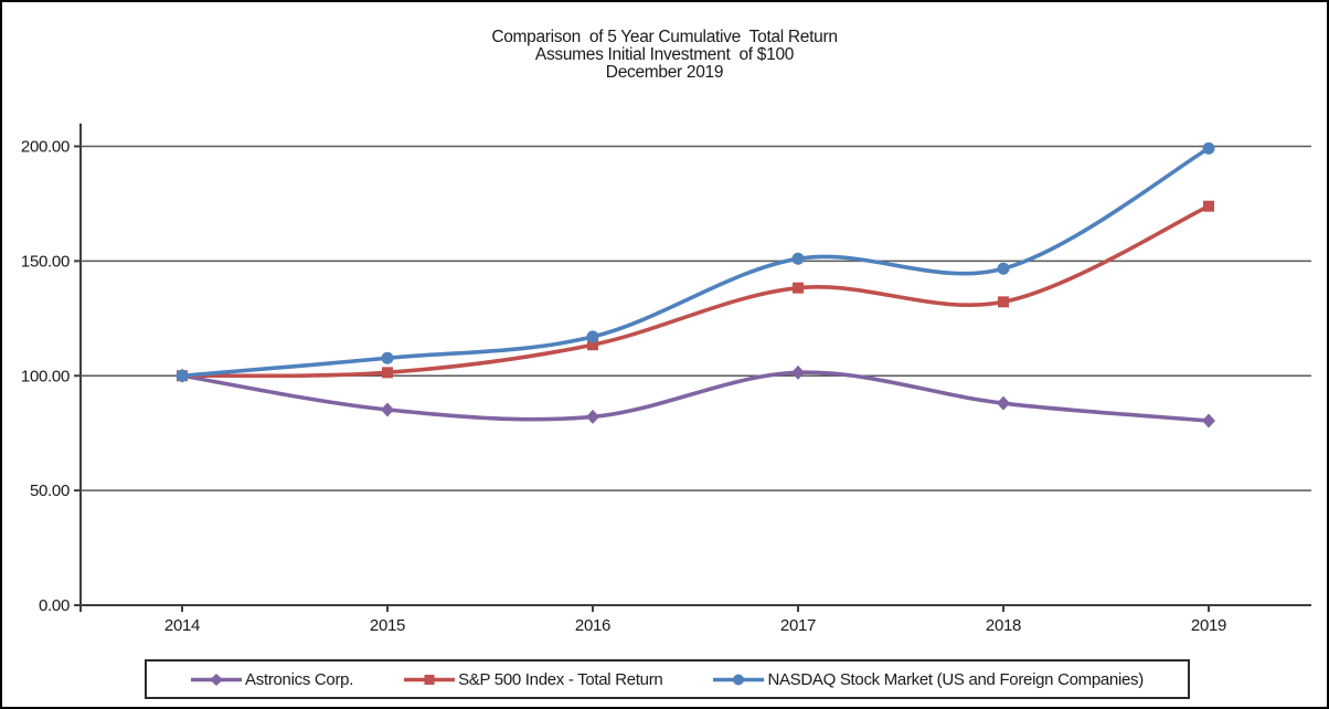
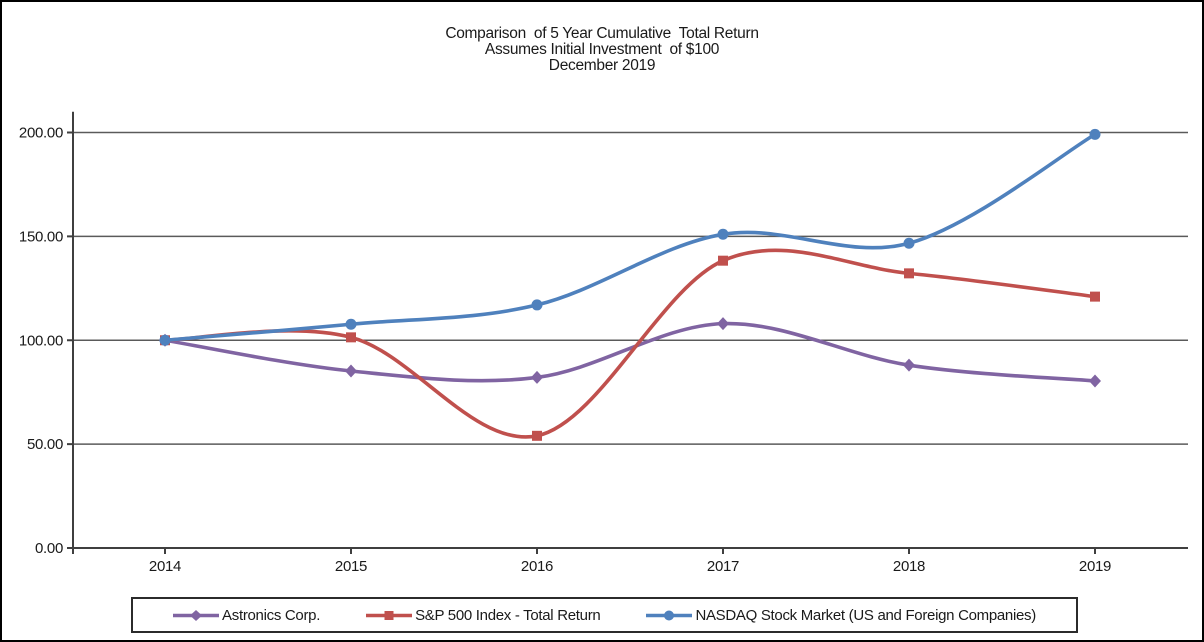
S&P 500 Index - Total Return/2016: 114 -> 54
Astronics Corp./2017: 101 -> 108
S&P 500 Index - Total Return/2019: 174 -> 121
